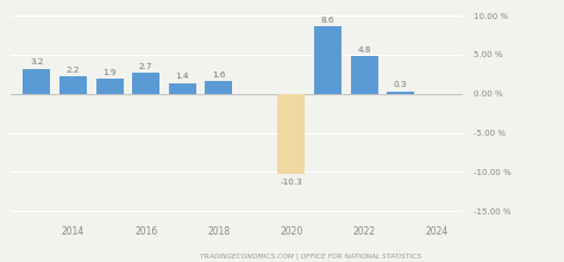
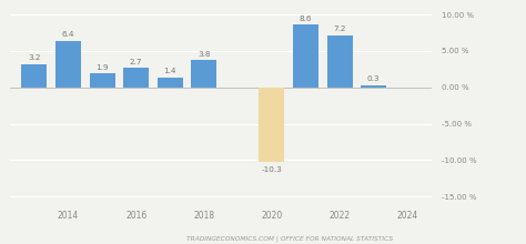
2014: 2.2 -> 6.4
2018: 1.6 -> 3.8
2022: 4.8 -> 7.2
